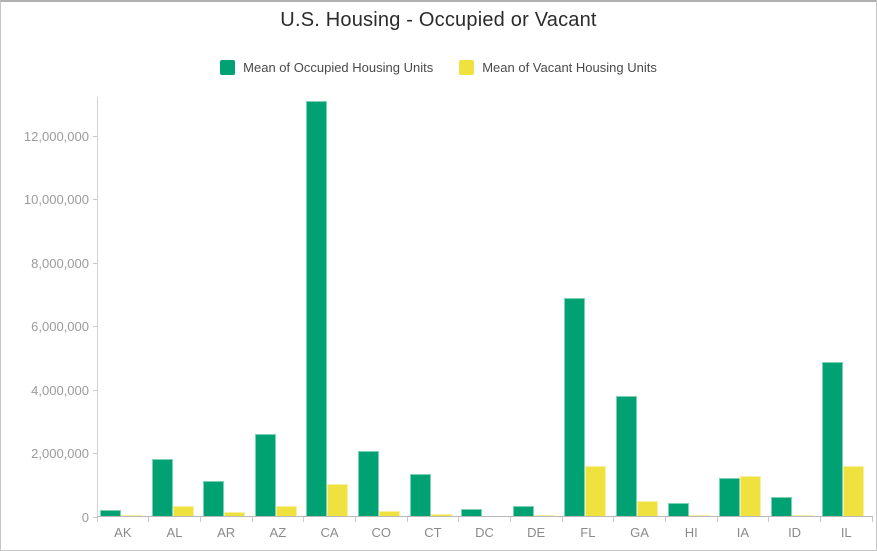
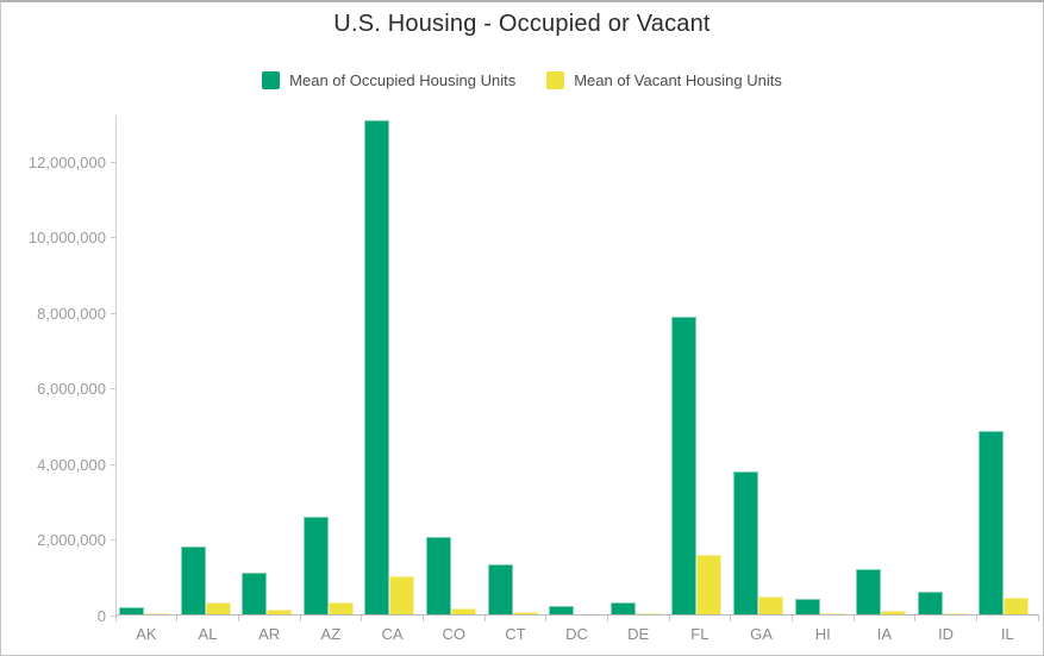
Mean of Occupied Housing Units/FL: 6900000 -> 7900000
Mean of Vacant Housing Units/IA: 1300000 -> 100000
Mean of Vacant Housing Units/IL: 1600000 -> 500000
